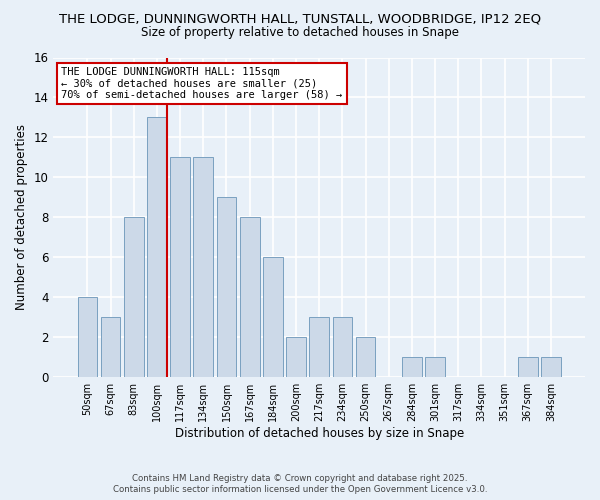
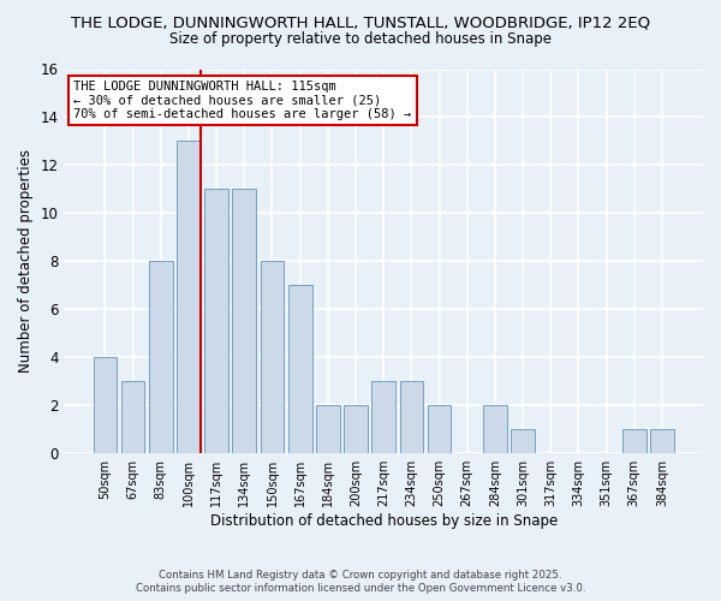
150sqm: 9 -> 8
167sqm: 8 -> 7
184sqm: 6 -> 2
284sqm: 1 -> 2
